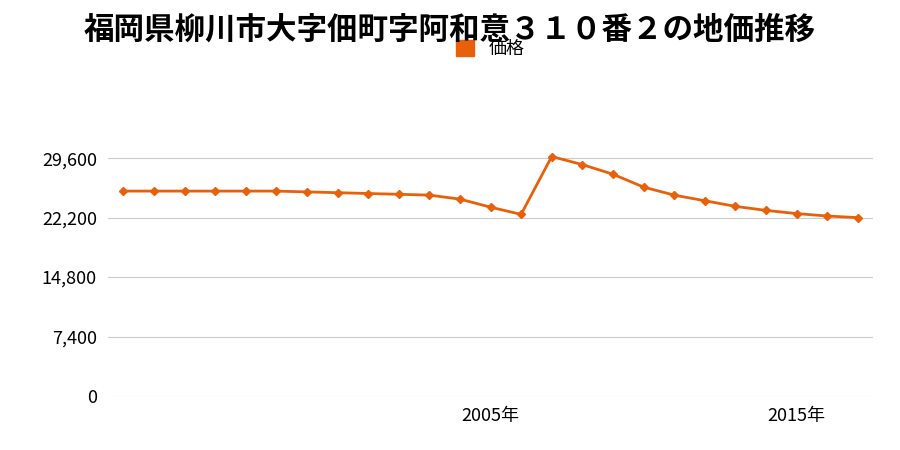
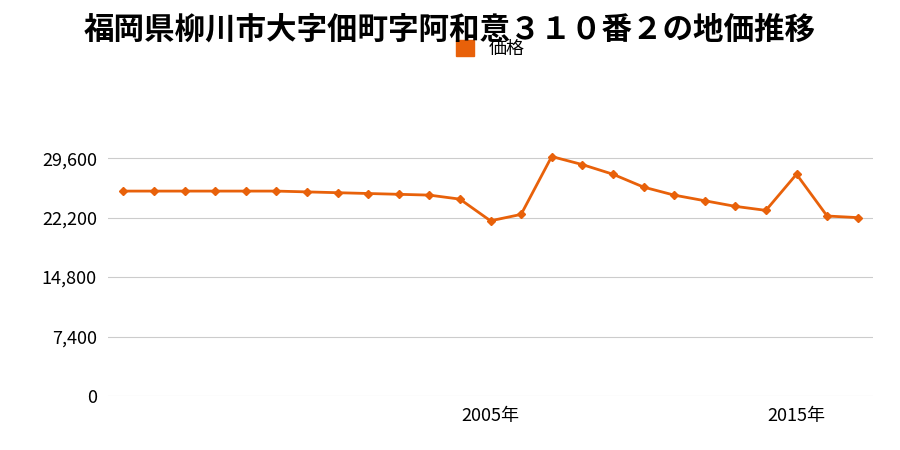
2005年: 23,500 -> 21,800
2015年: 22,700 -> 27,600
